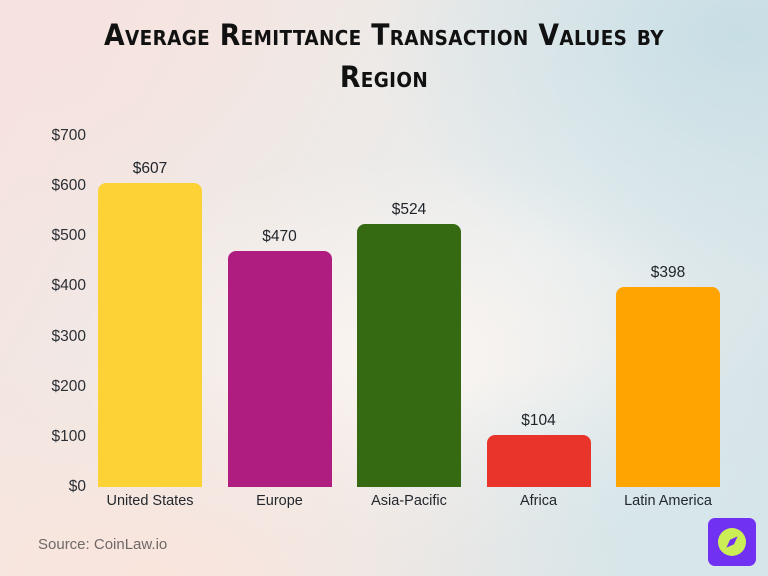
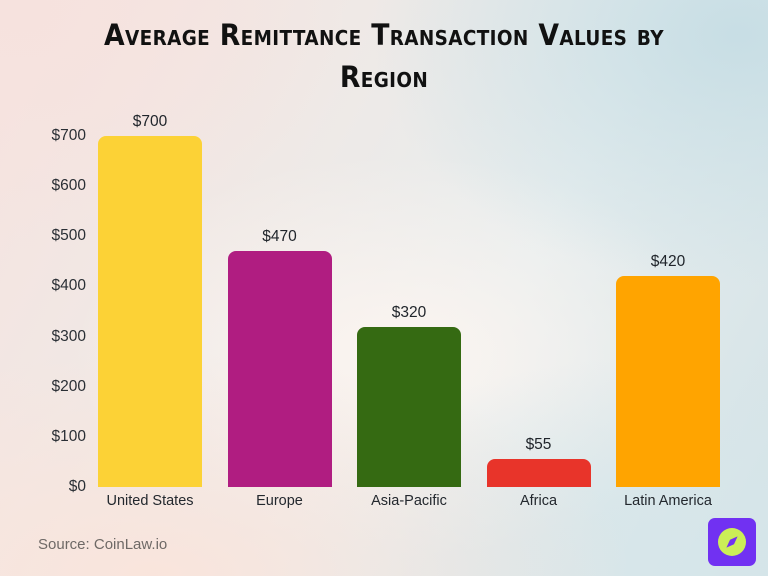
United States: $607 -> $700
Asia-Pacific: $524 -> $320
Africa: $104 -> $55
Latin America: $398 -> $420
